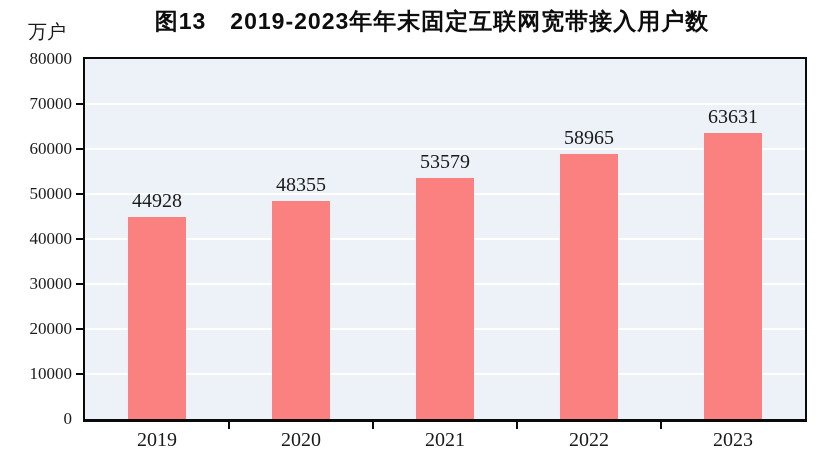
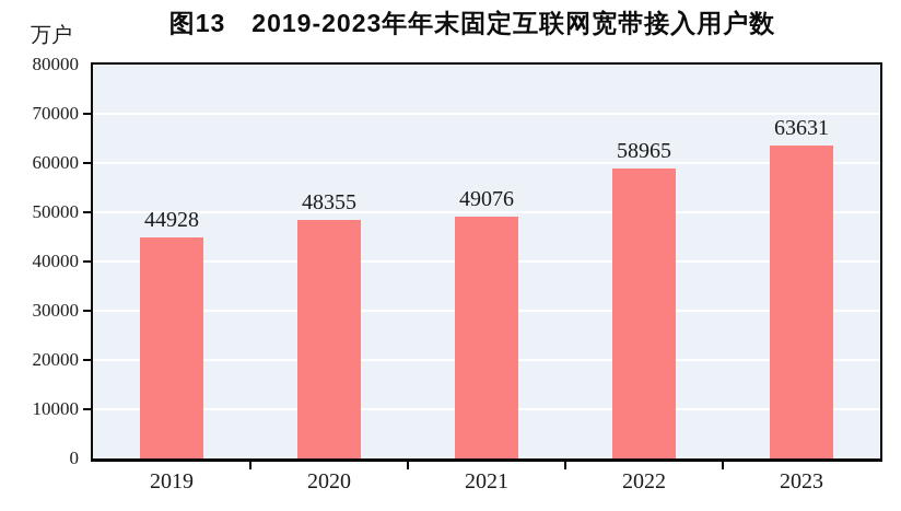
2021: 53579 -> 49076
